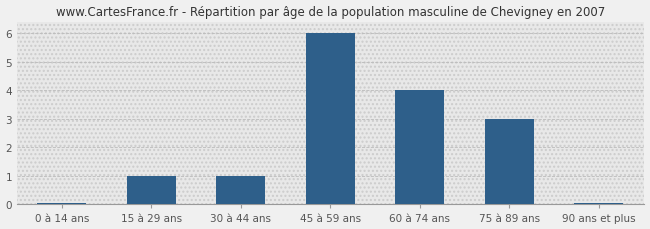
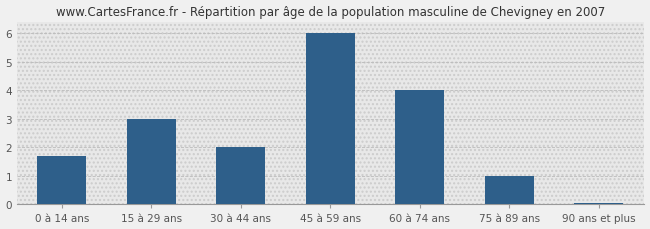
0 à 14 ans: 0.05 -> 1.70
15 à 29 ans: 1.00 -> 3.00
30 à 44 ans: 1.00 -> 2.00
75 à 89 ans: 3.00 -> 1.00
